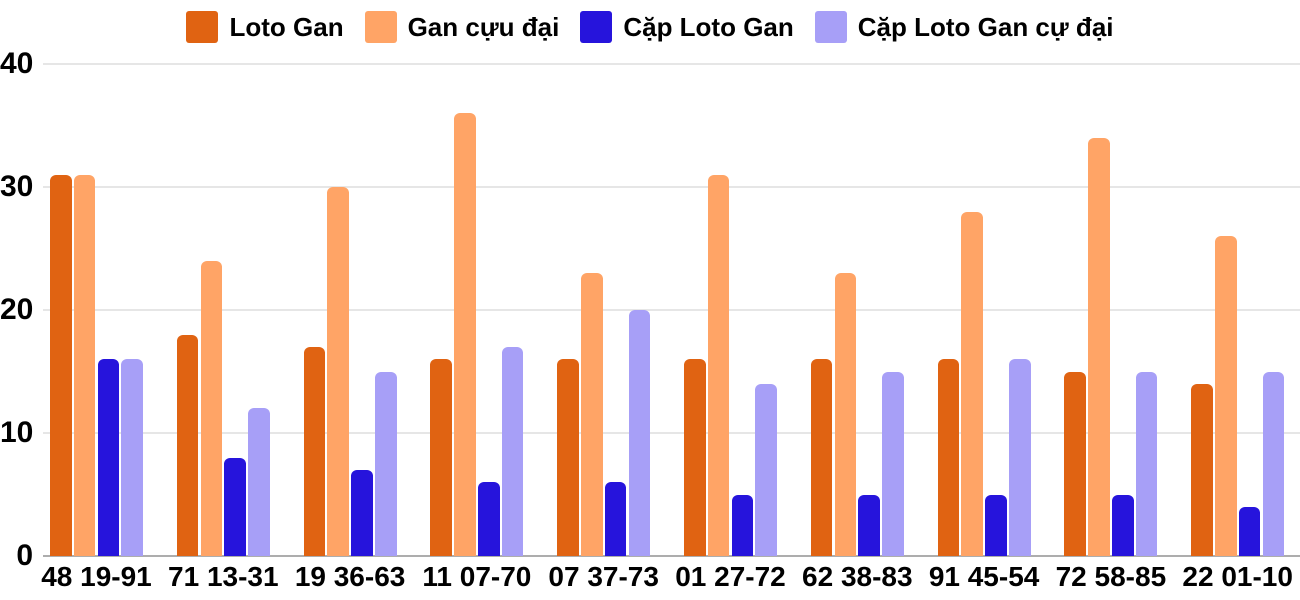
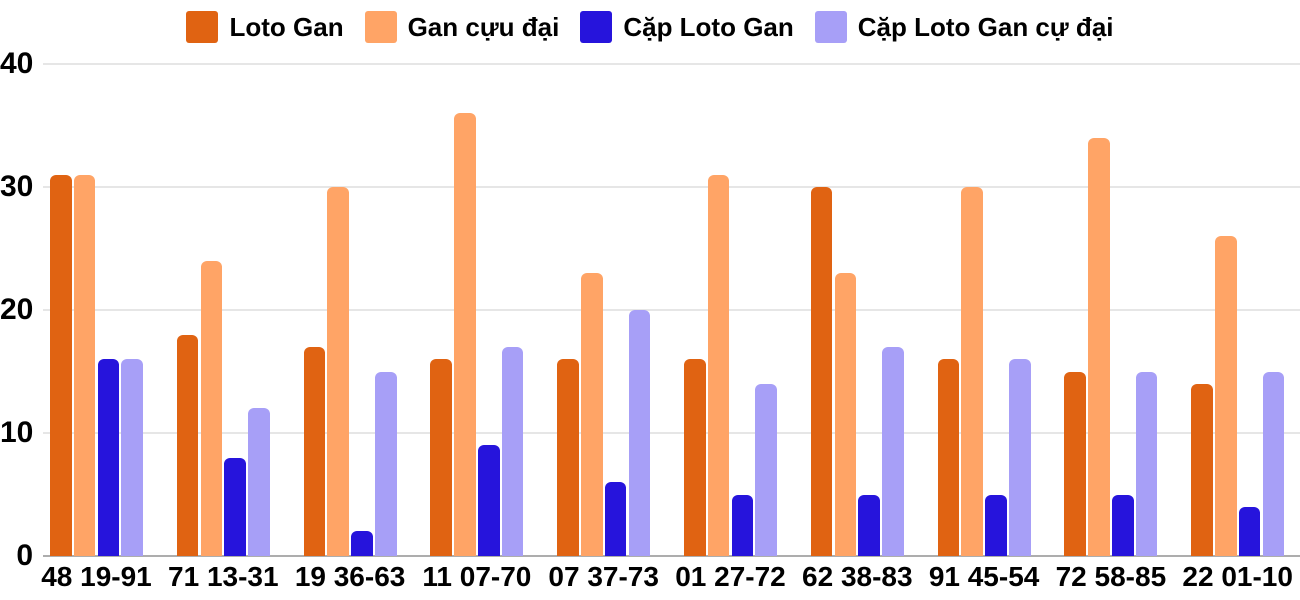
Cặp Loto Gan/19 36-63: 7 -> 2
Cặp Loto Gan/11 07-70: 6 -> 9
Loto Gan/62 38-83: 16 -> 30
Cặp Loto Gan cự đại/62 38-83: 15 -> 17
Gan cựu đại/91 45-54: 28 -> 30
